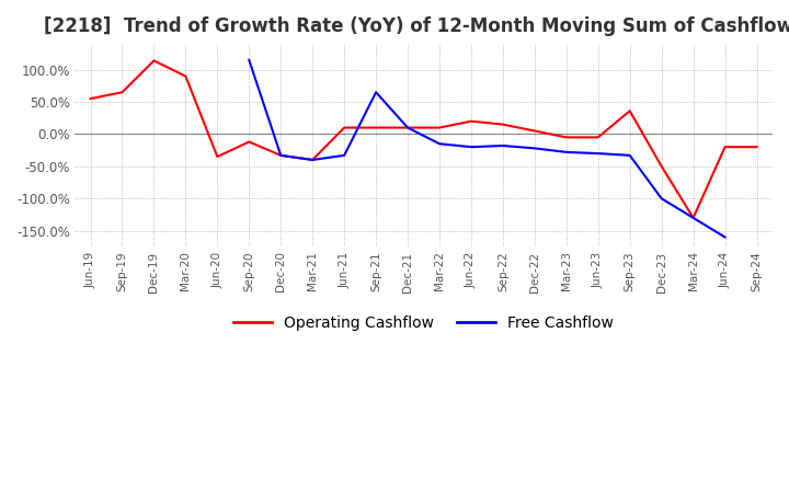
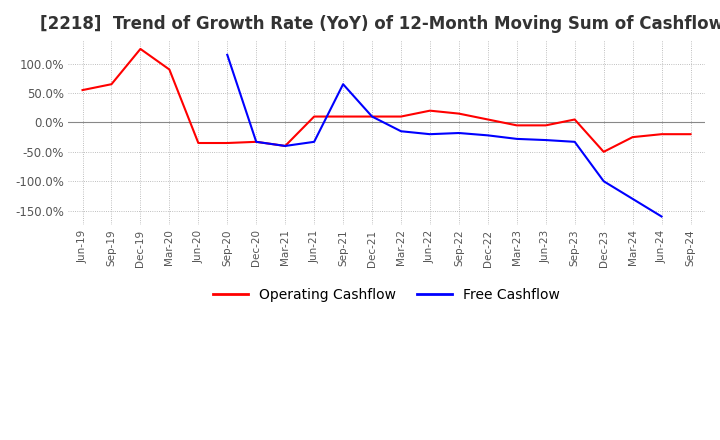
Operating Cashflow/Dec-19: 114% -> 125%
Operating Cashflow/Sep-20: -12% -> -35%
Operating Cashflow/Sep-23: 36% -> 5%
Operating Cashflow/Mar-24: -130% -> -25%
